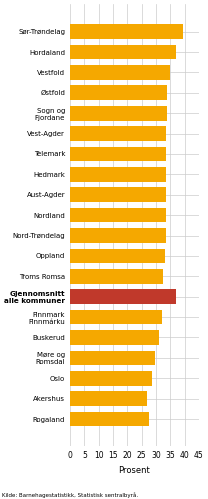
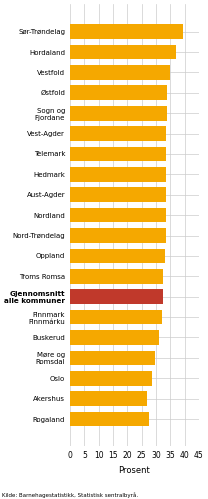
Gjennomsnitt alle kommuner: 37.0 -> 32.5
